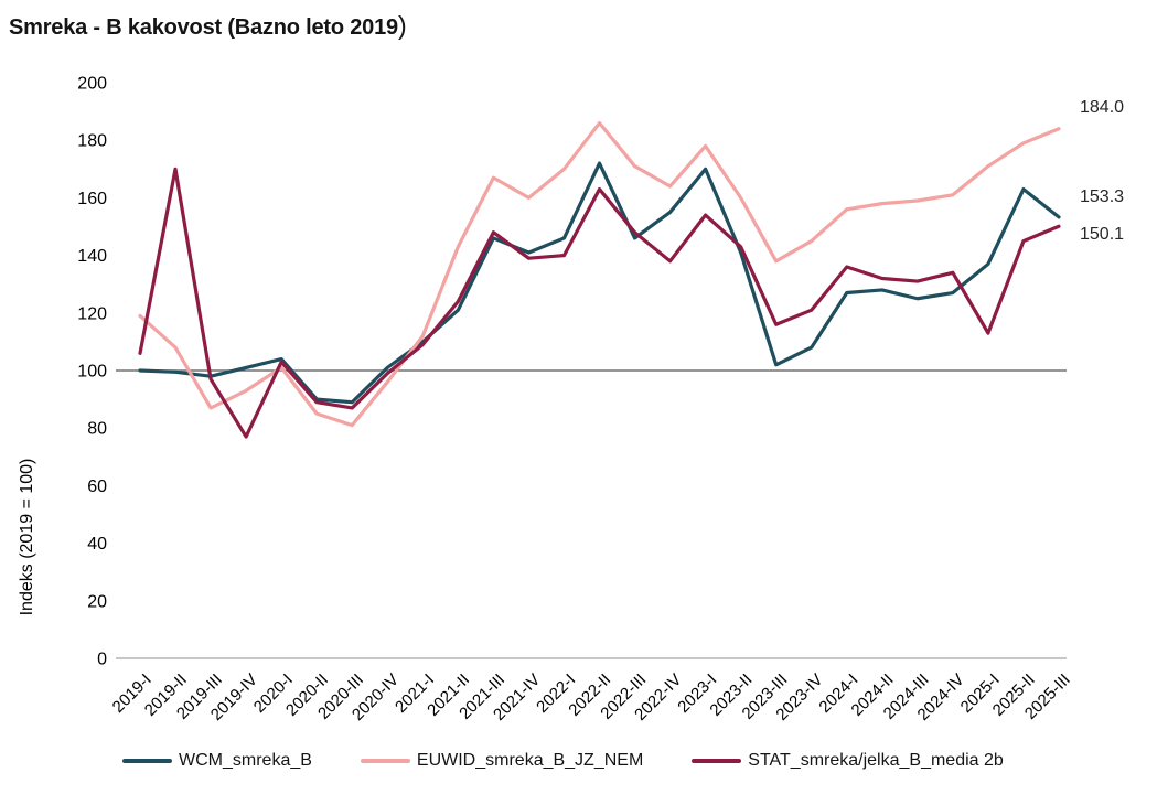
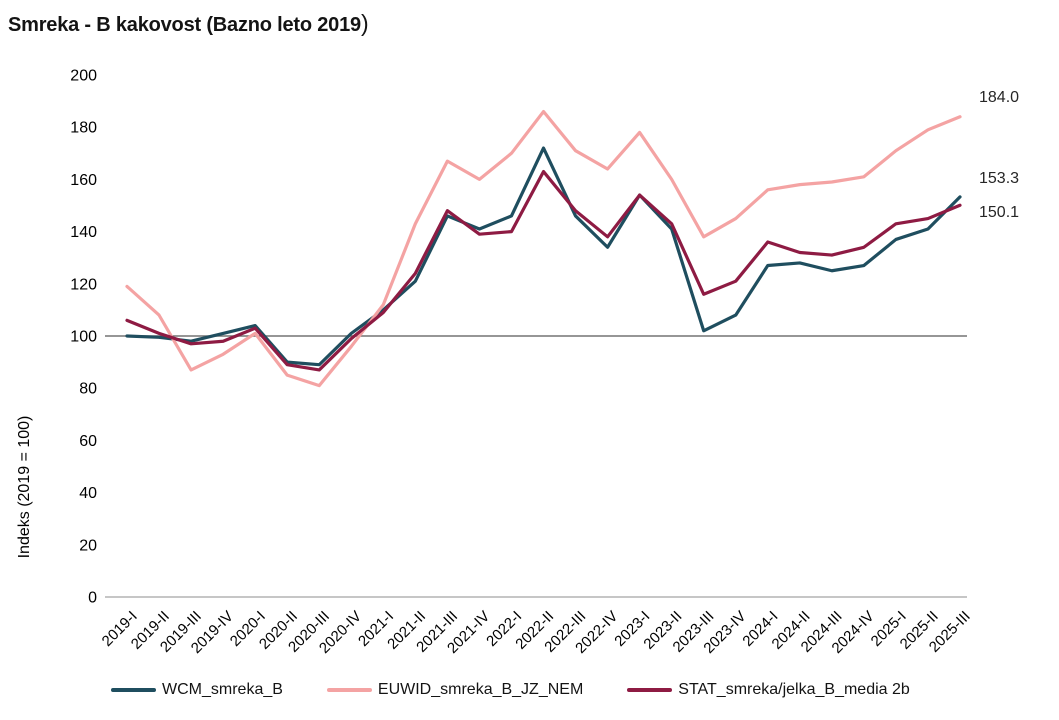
STAT_smreka/jelka_B_media 2b/2019-II: 170 -> 101
STAT_smreka/jelka_B_media 2b/2019-IV: 77 -> 98
WCM_smreka_B/2022-IV: 155 -> 134
WCM_smreka_B/2023-I: 170 -> 154
STAT_smreka/jelka_B_media 2b/2025-I: 113 -> 143
WCM_smreka_B/2025-II: 163 -> 141
